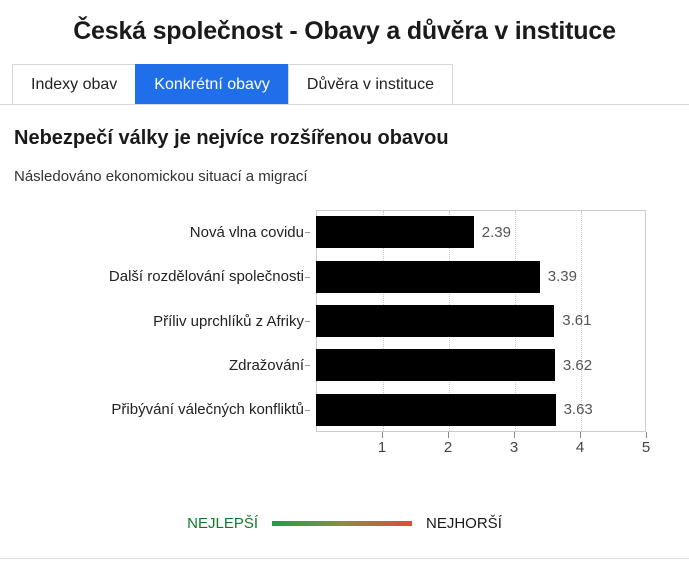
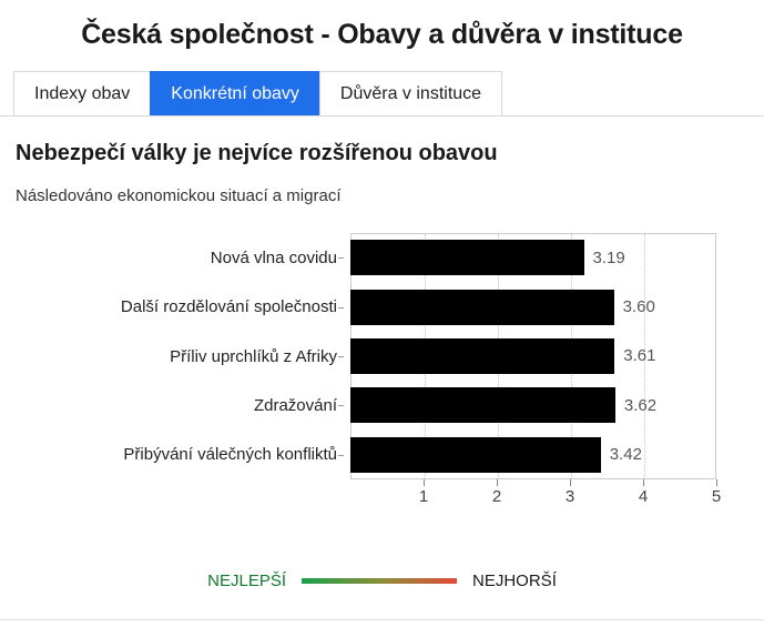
Nová vlna covidu: 2.39 -> 3.19
Další rozdělování společnosti: 3.39 -> 3.60
Přibývání válečných konfliktů: 3.63 -> 3.42
